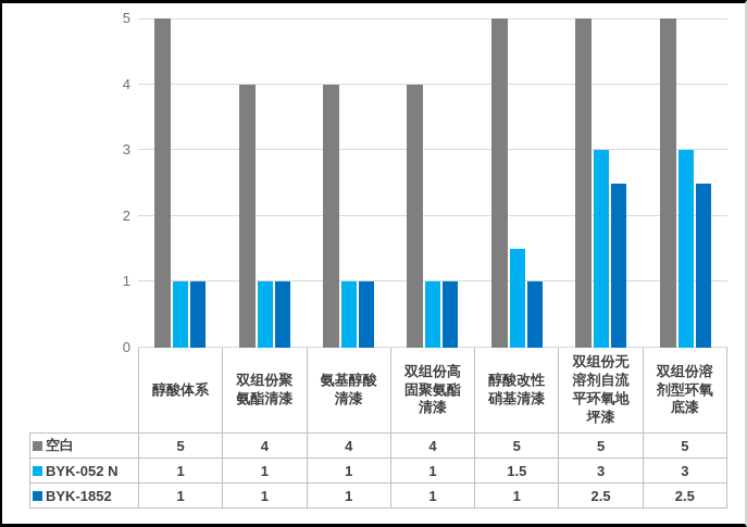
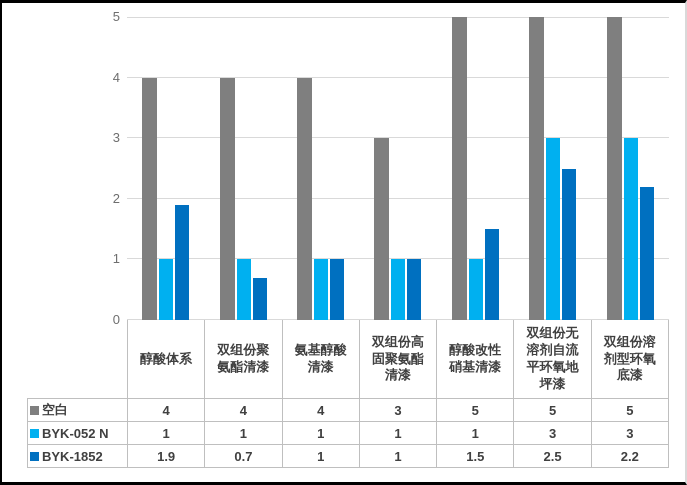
空白/醇酸体系: 5 -> 4
BYK-1852/醇酸体系: 1 -> 1.9
BYK-1852/双组份聚氨酯清漆: 1 -> 0.7
空白/双组份高固聚氨酯清漆: 4 -> 3
BYK-052 N/醇酸改性硝基清漆: 1.5 -> 1
BYK-1852/醇酸改性硝基清漆: 1 -> 1.5
BYK-1852/双组份溶剂型环氧底漆: 2.5 -> 2.2
